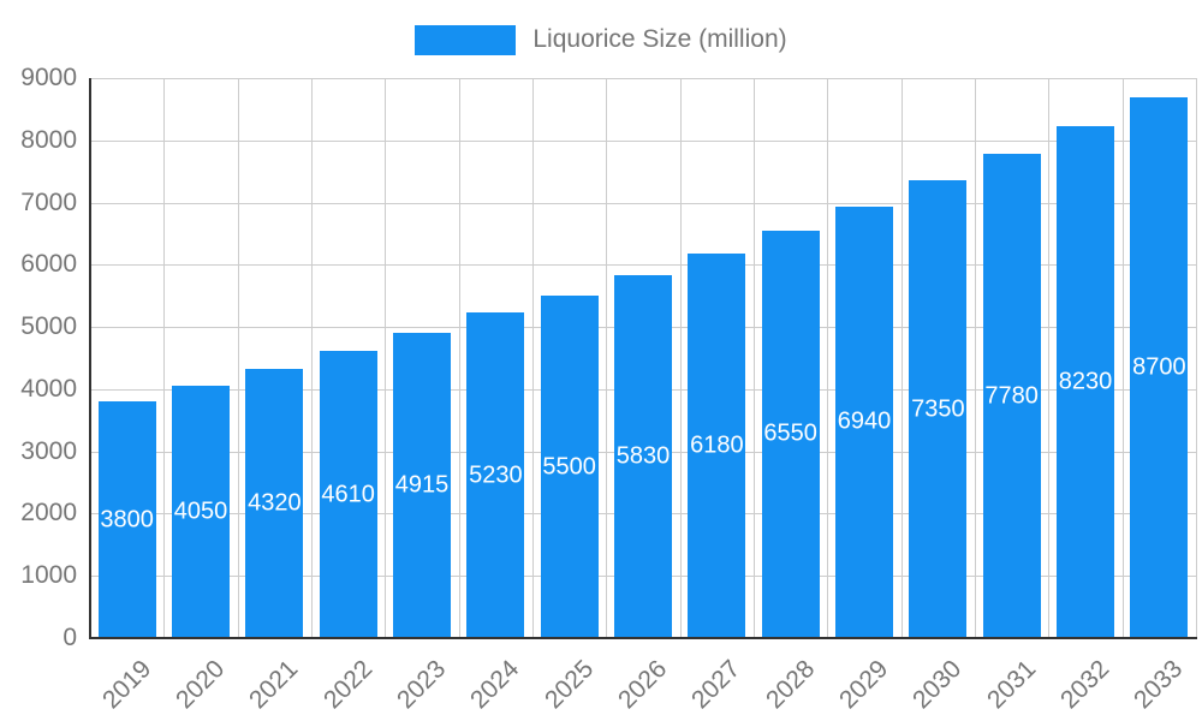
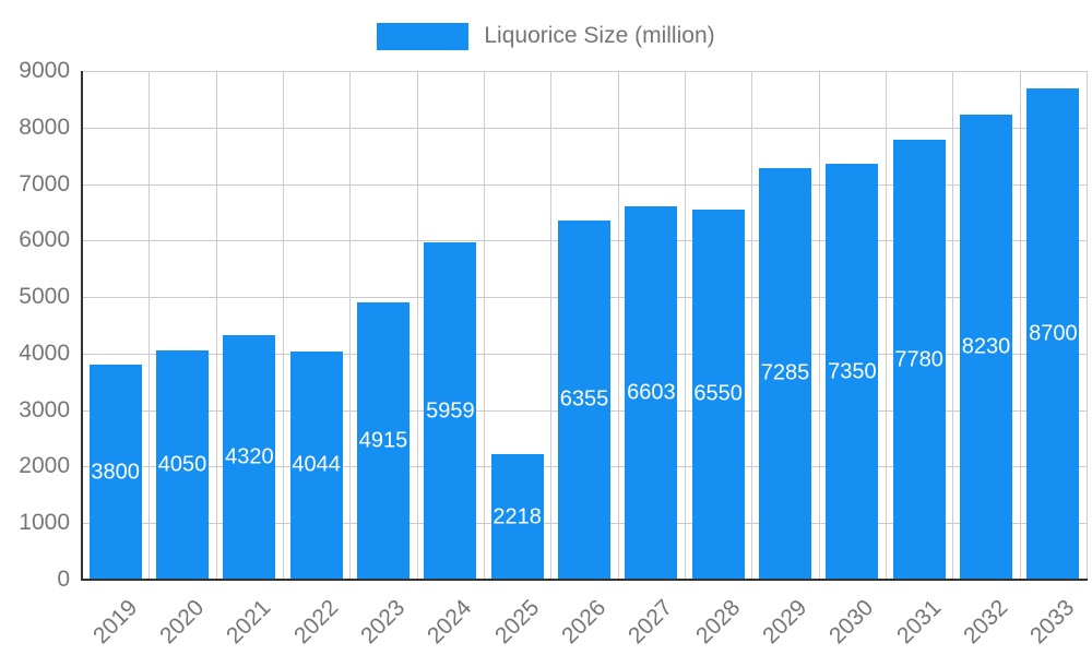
2022: 4610 -> 4044
2024: 5230 -> 5959
2025: 5500 -> 2218
2026: 5830 -> 6355
2027: 6180 -> 6603
2029: 6940 -> 7285
